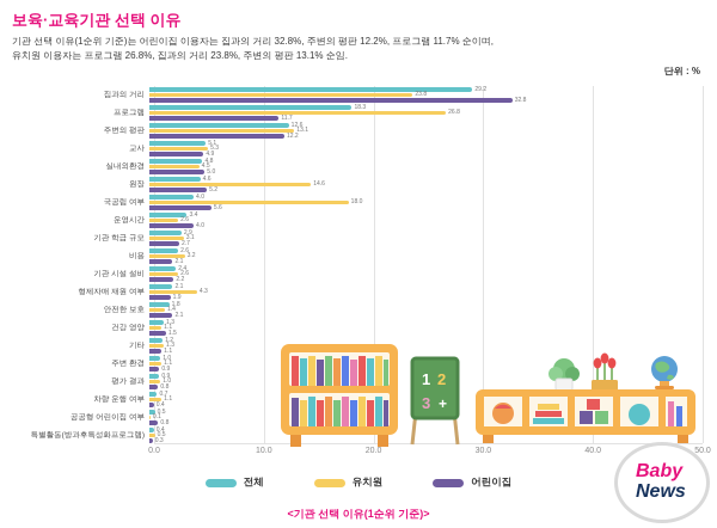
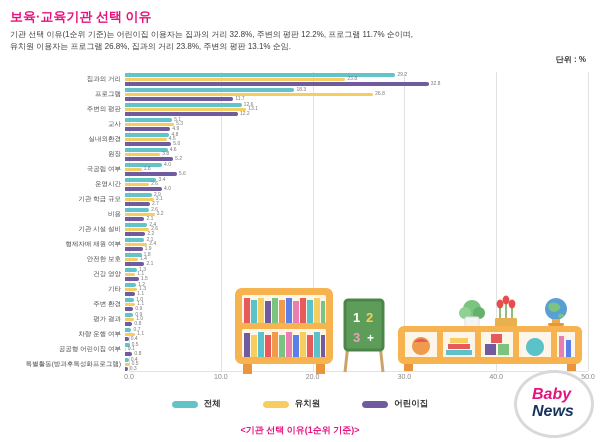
유치원/원장: 14.6 -> 3.8
유치원/국공립 여부: 18.0 -> 1.8
유치원/형제자매 재원 여부: 4.3 -> 2.4
